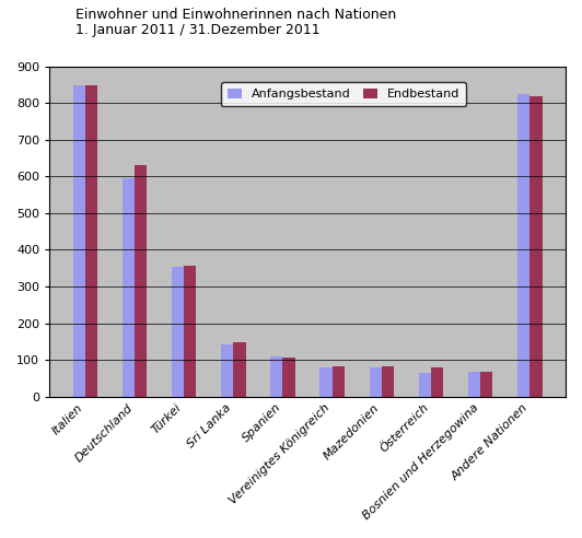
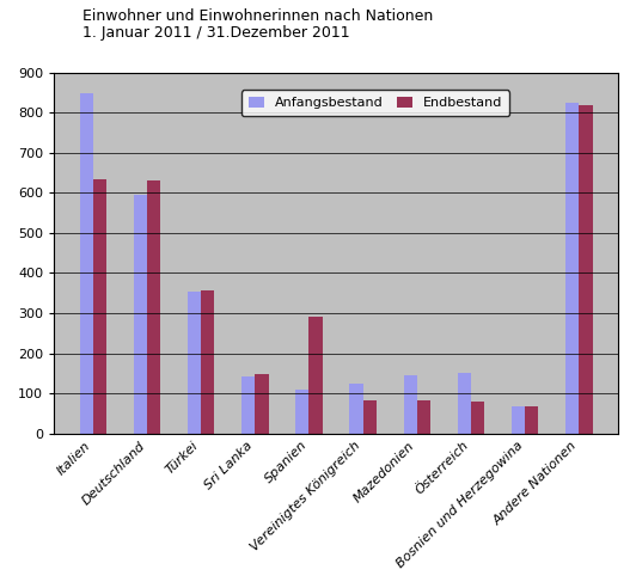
Endbestand/Italien: 850 -> 635
Endbestand/Spanien: 107 -> 290
Anfangsbestand/Vereinigtes Königreich: 80 -> 125
Anfangsbestand/Mazedonien: 80 -> 145
Anfangsbestand/Österreich: 65 -> 150
